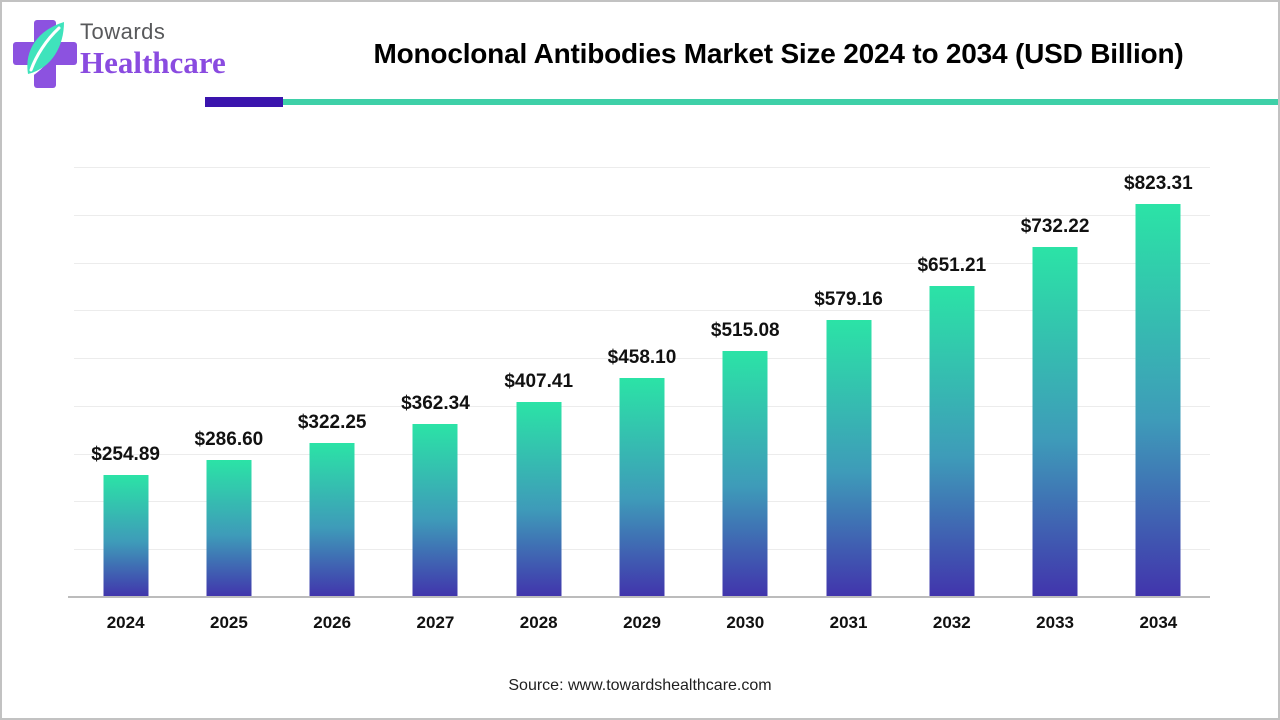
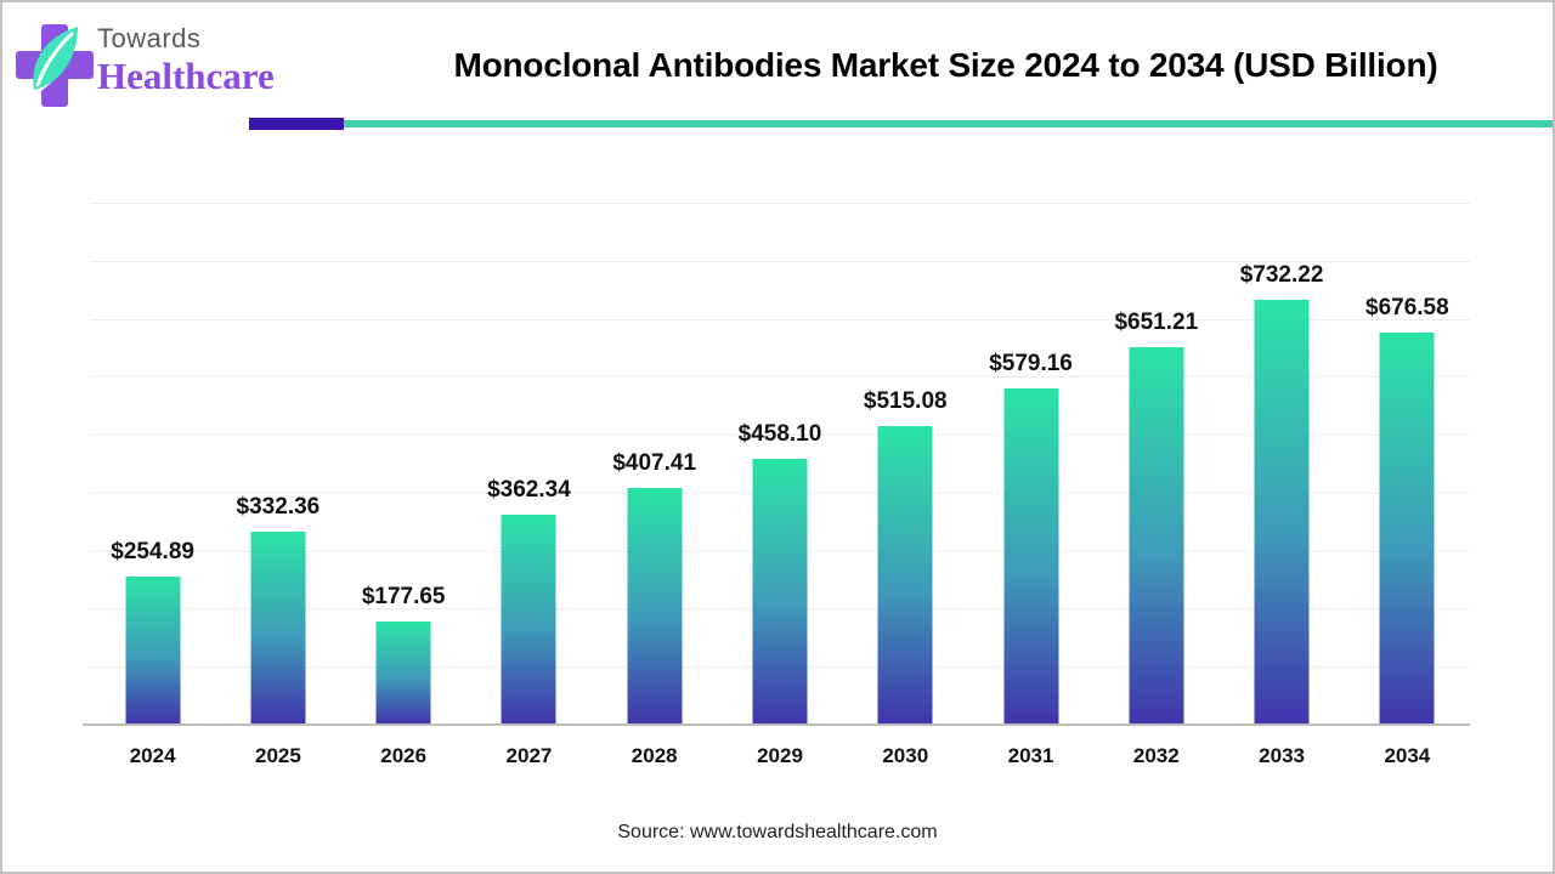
2025: $286.60 -> $332.36
2026: $322.25 -> $177.65
2034: $823.31 -> $676.58
